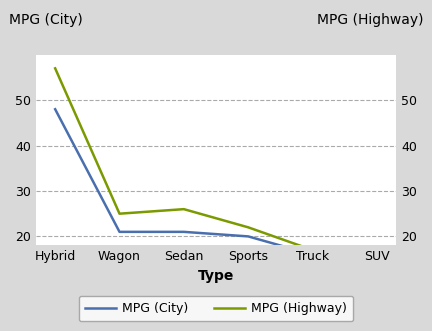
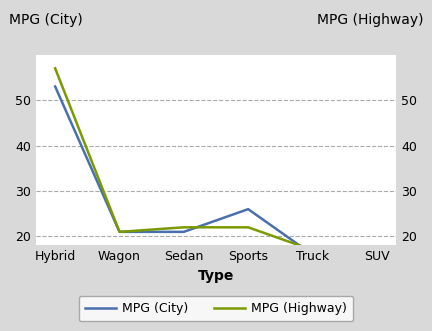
MPG (City)/Hybrid: 48 -> 53
MPG (Highway)/Wagon: 25 -> 21
MPG (Highway)/Sedan: 26 -> 22
MPG (City)/Sports: 20 -> 26
